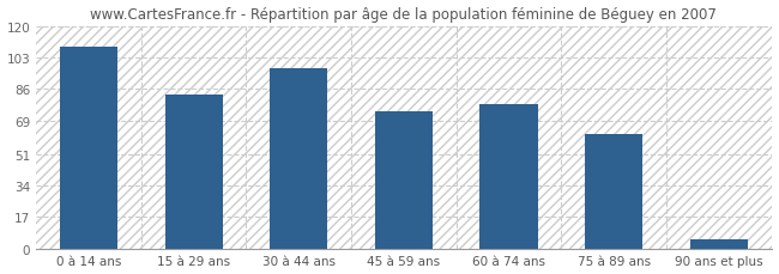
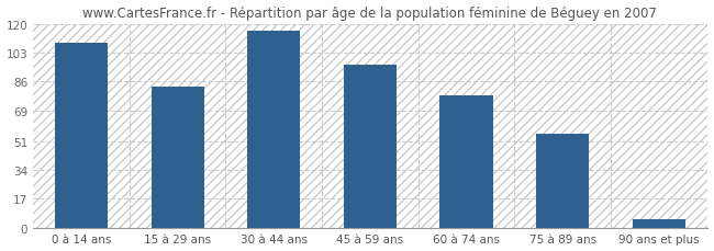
30 à 44 ans: 97 -> 116
45 à 59 ans: 74 -> 96
75 à 89 ans: 62 -> 55
